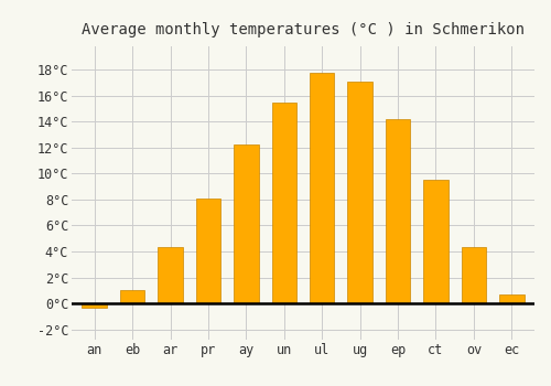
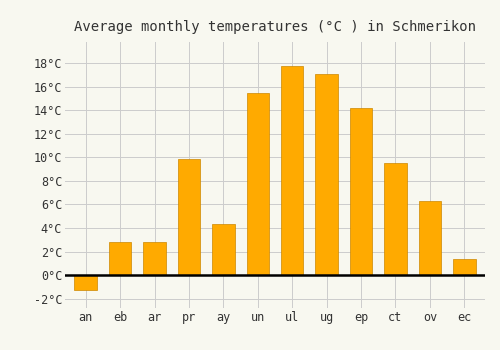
an: -0.3°C -> -1.3°C
eb: 1.0°C -> 2.8°C
ar: 4.3°C -> 2.8°C
pr: 8.1°C -> 9.9°C
ay: 12.2°C -> 4.3°C
ov: 4.3°C -> 6.3°C
ec: 0.7°C -> 1.4°C
